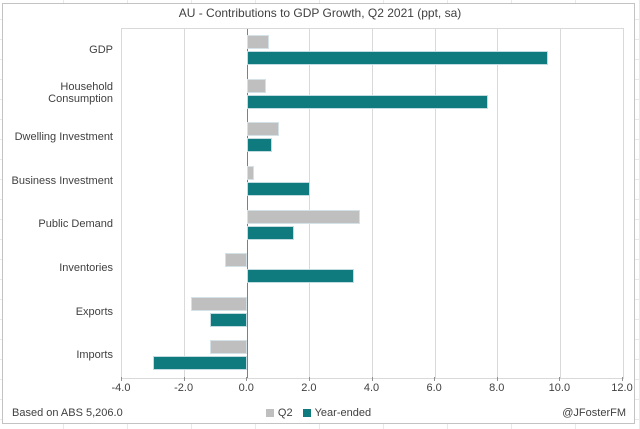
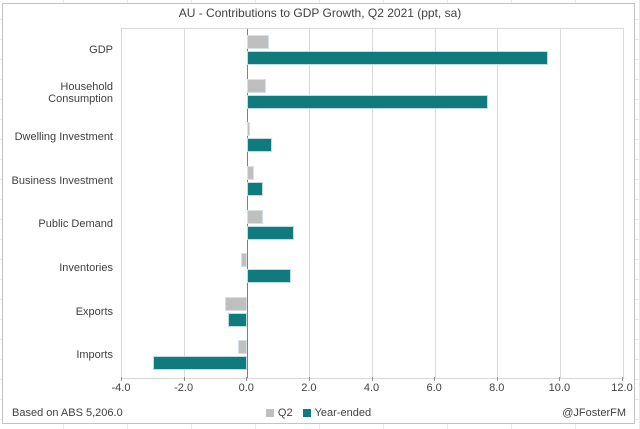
Q2/Dwelling Investment: 1.0 -> 0.1
Year-ended/Business Investment: 2.0 -> 0.5
Q2/Public Demand: 3.6 -> 0.5
Q2/Inventories: -0.7 -> -0.2
Year-ended/Inventories: 3.4 -> 1.4
Q2/Exports: -1.8 -> -0.7
Year-ended/Exports: -1.2 -> -0.6
Q2/Imports: -1.2 -> -0.3
